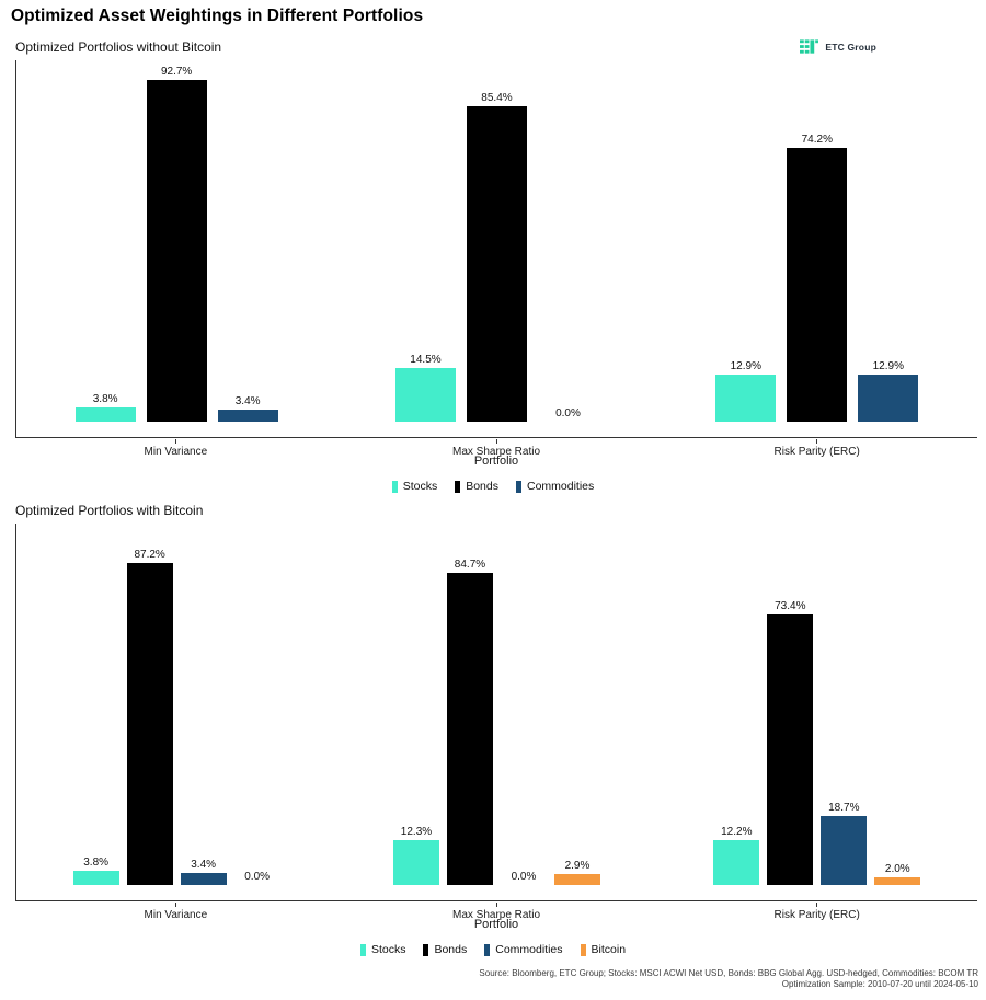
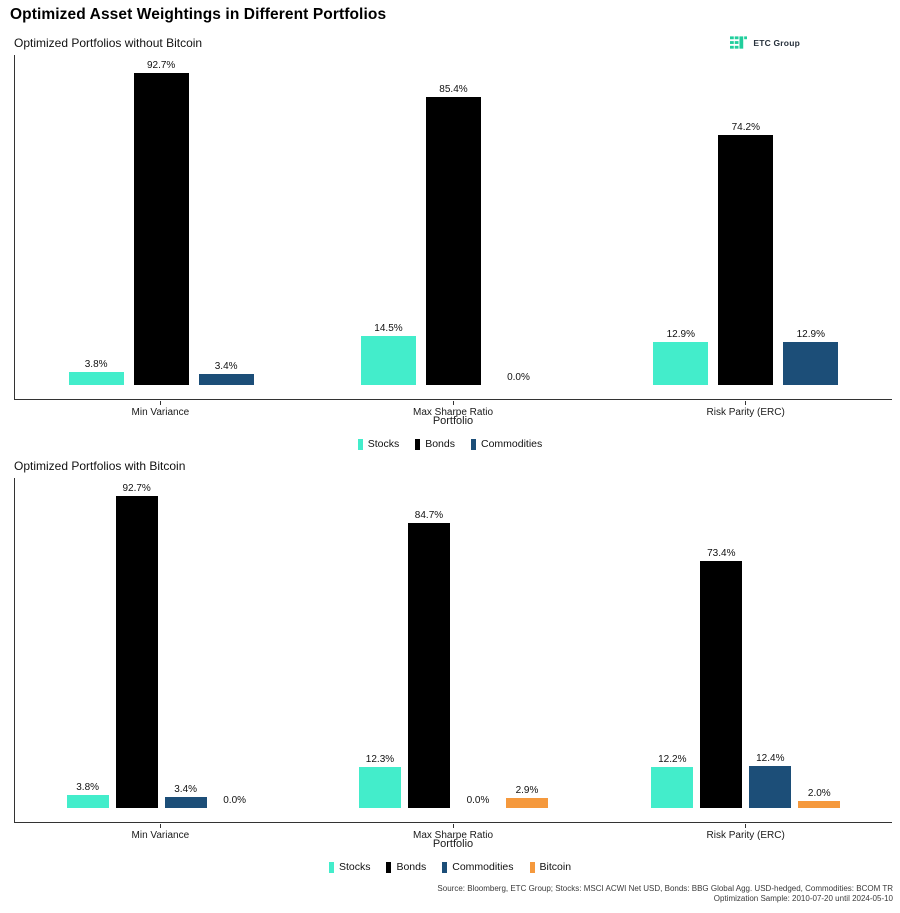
Optimized Portfolios with Bitcoin/Bonds/Min Variance: 87.2% -> 92.7%
Optimized Portfolios with Bitcoin/Commodities/Risk Parity (ERC): 18.7% -> 12.4%
